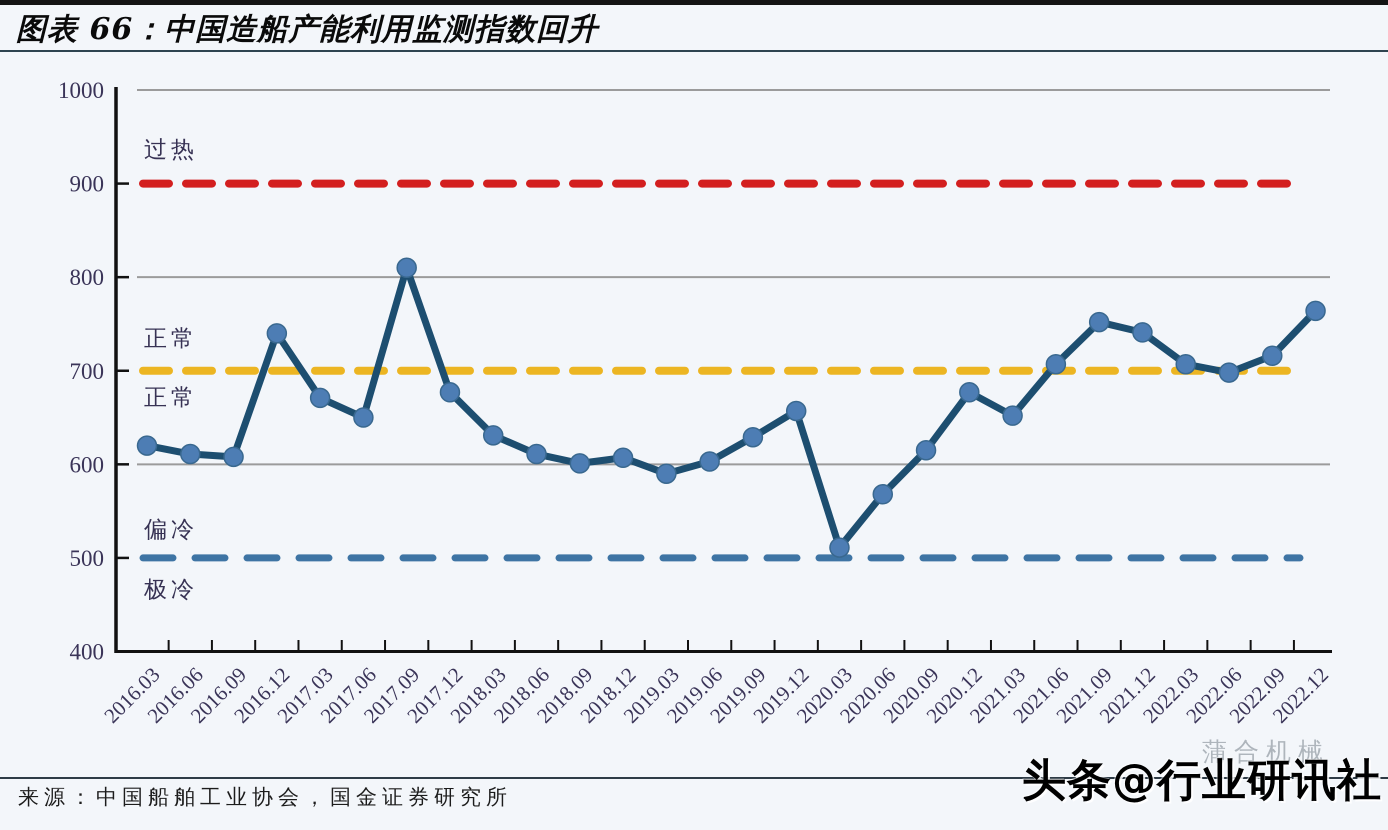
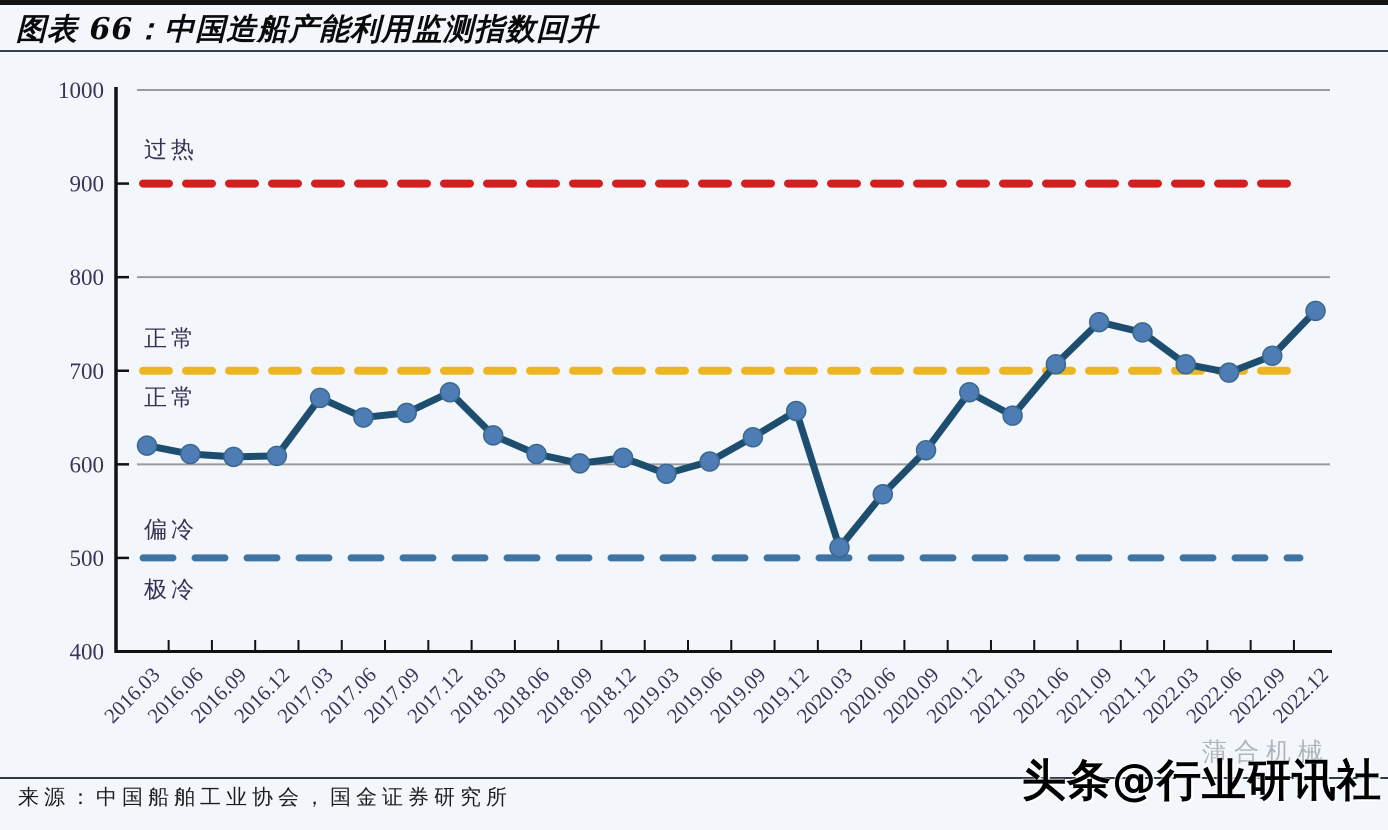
2016.12: 740 -> 610
2017.09: 810 -> 660
